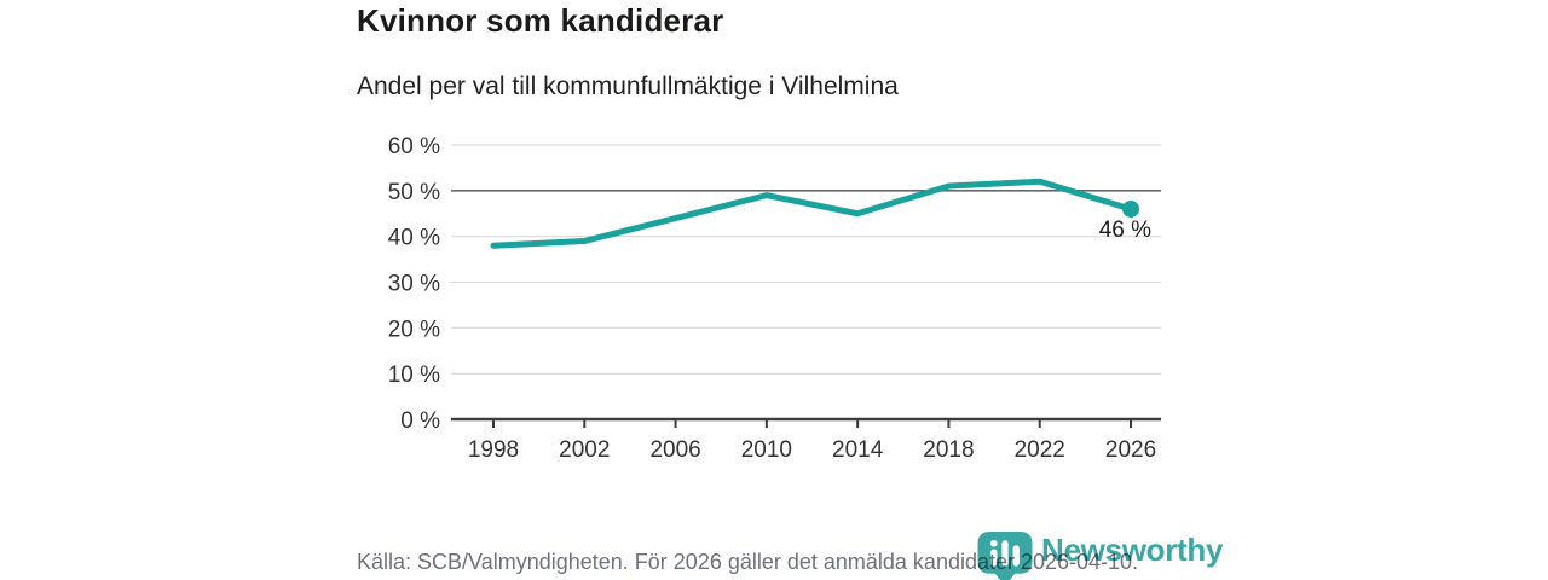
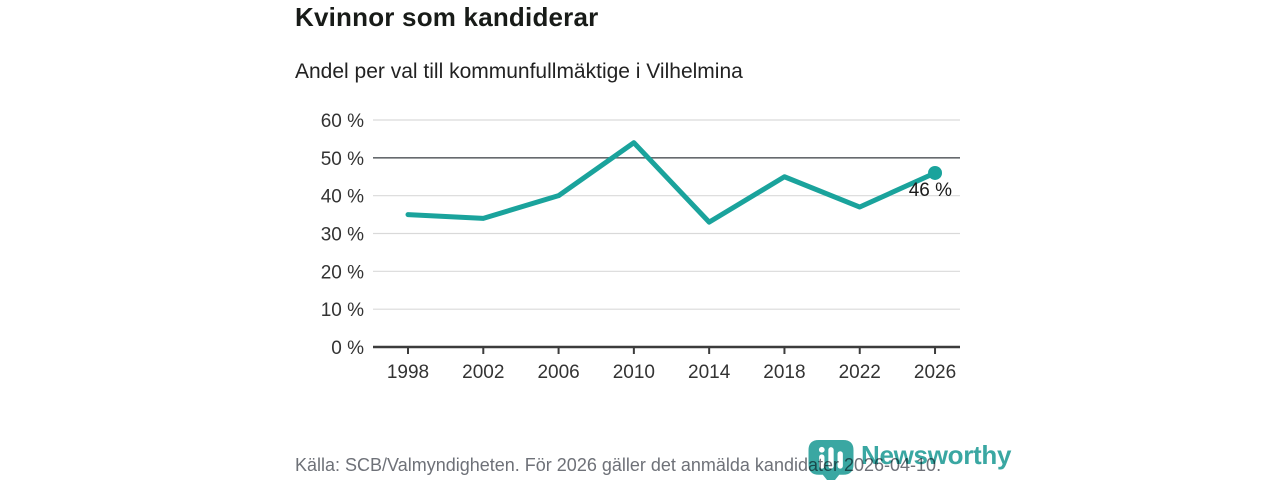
1998: 38% -> 35%
2002: 39% -> 34%
2006: 44% -> 40%
2010: 49% -> 54%
2014: 45% -> 33%
2018: 51% -> 45%
2022: 52% -> 37%
